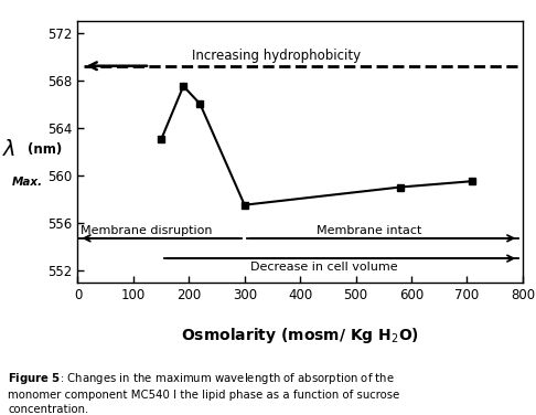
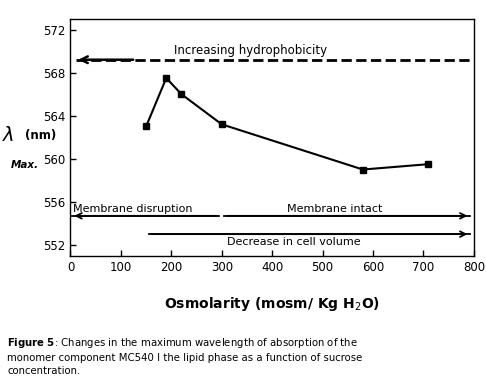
300: 557.5 -> 563.2
